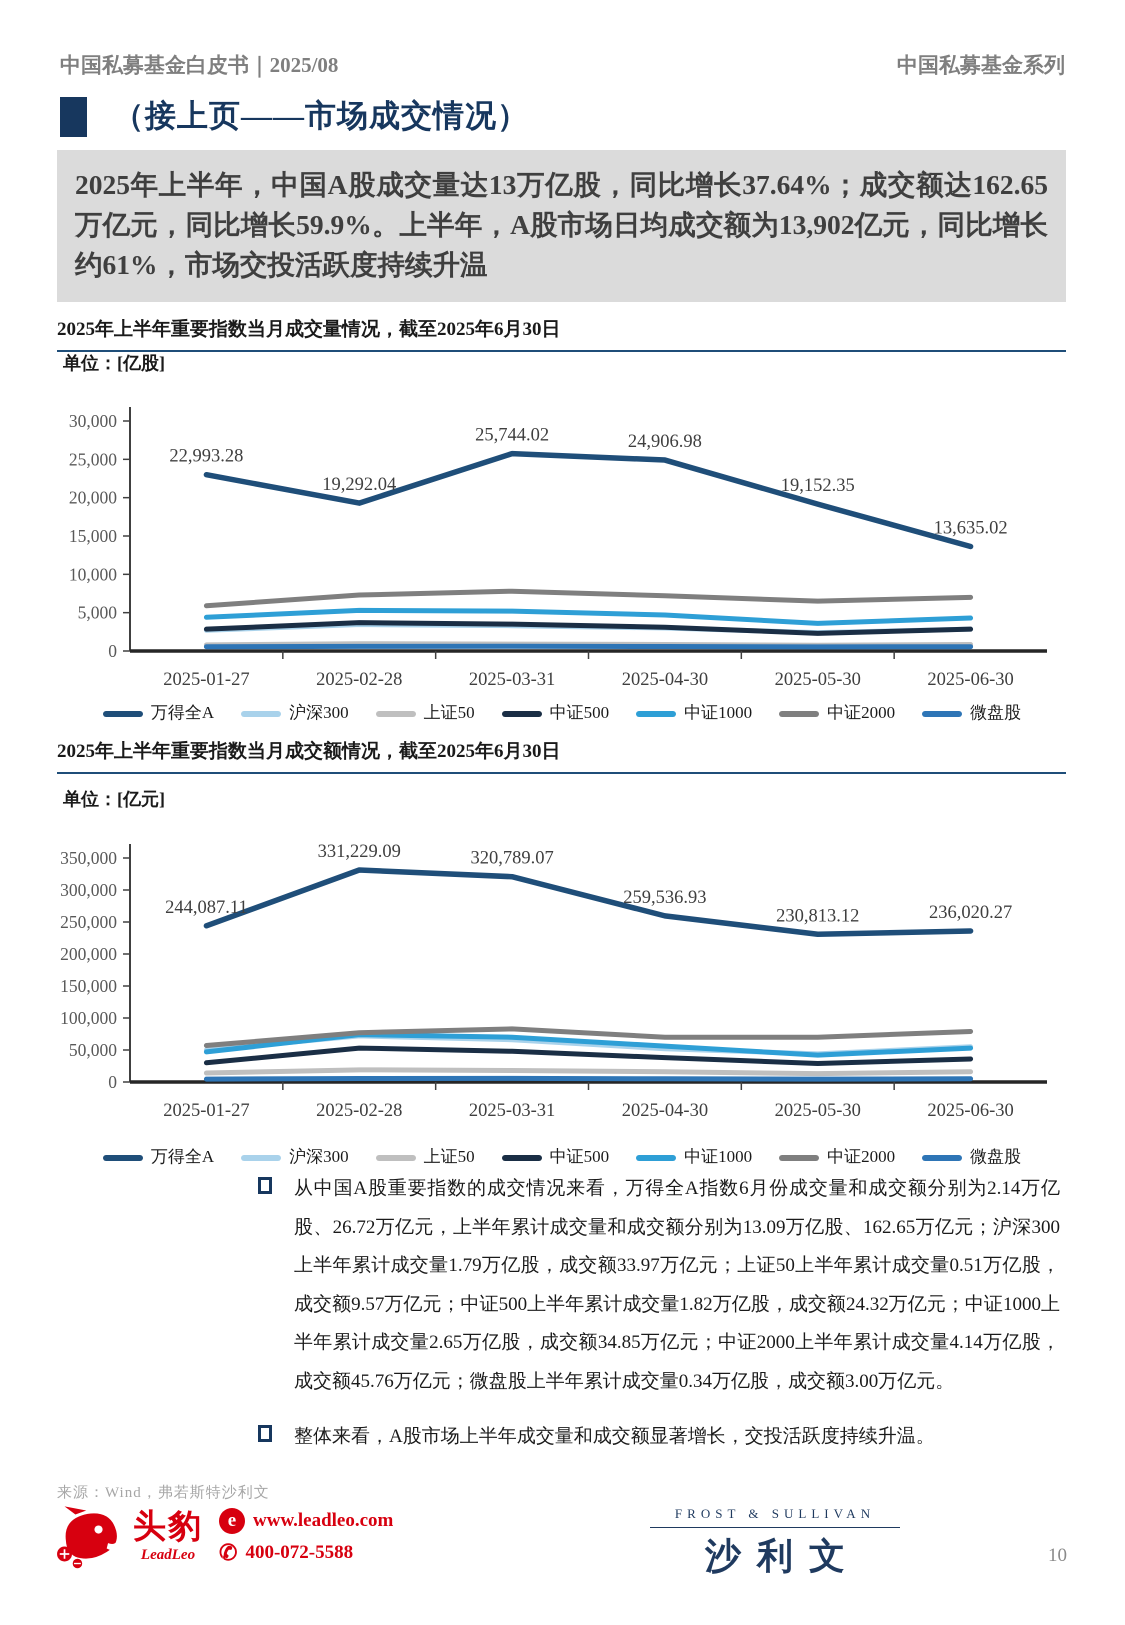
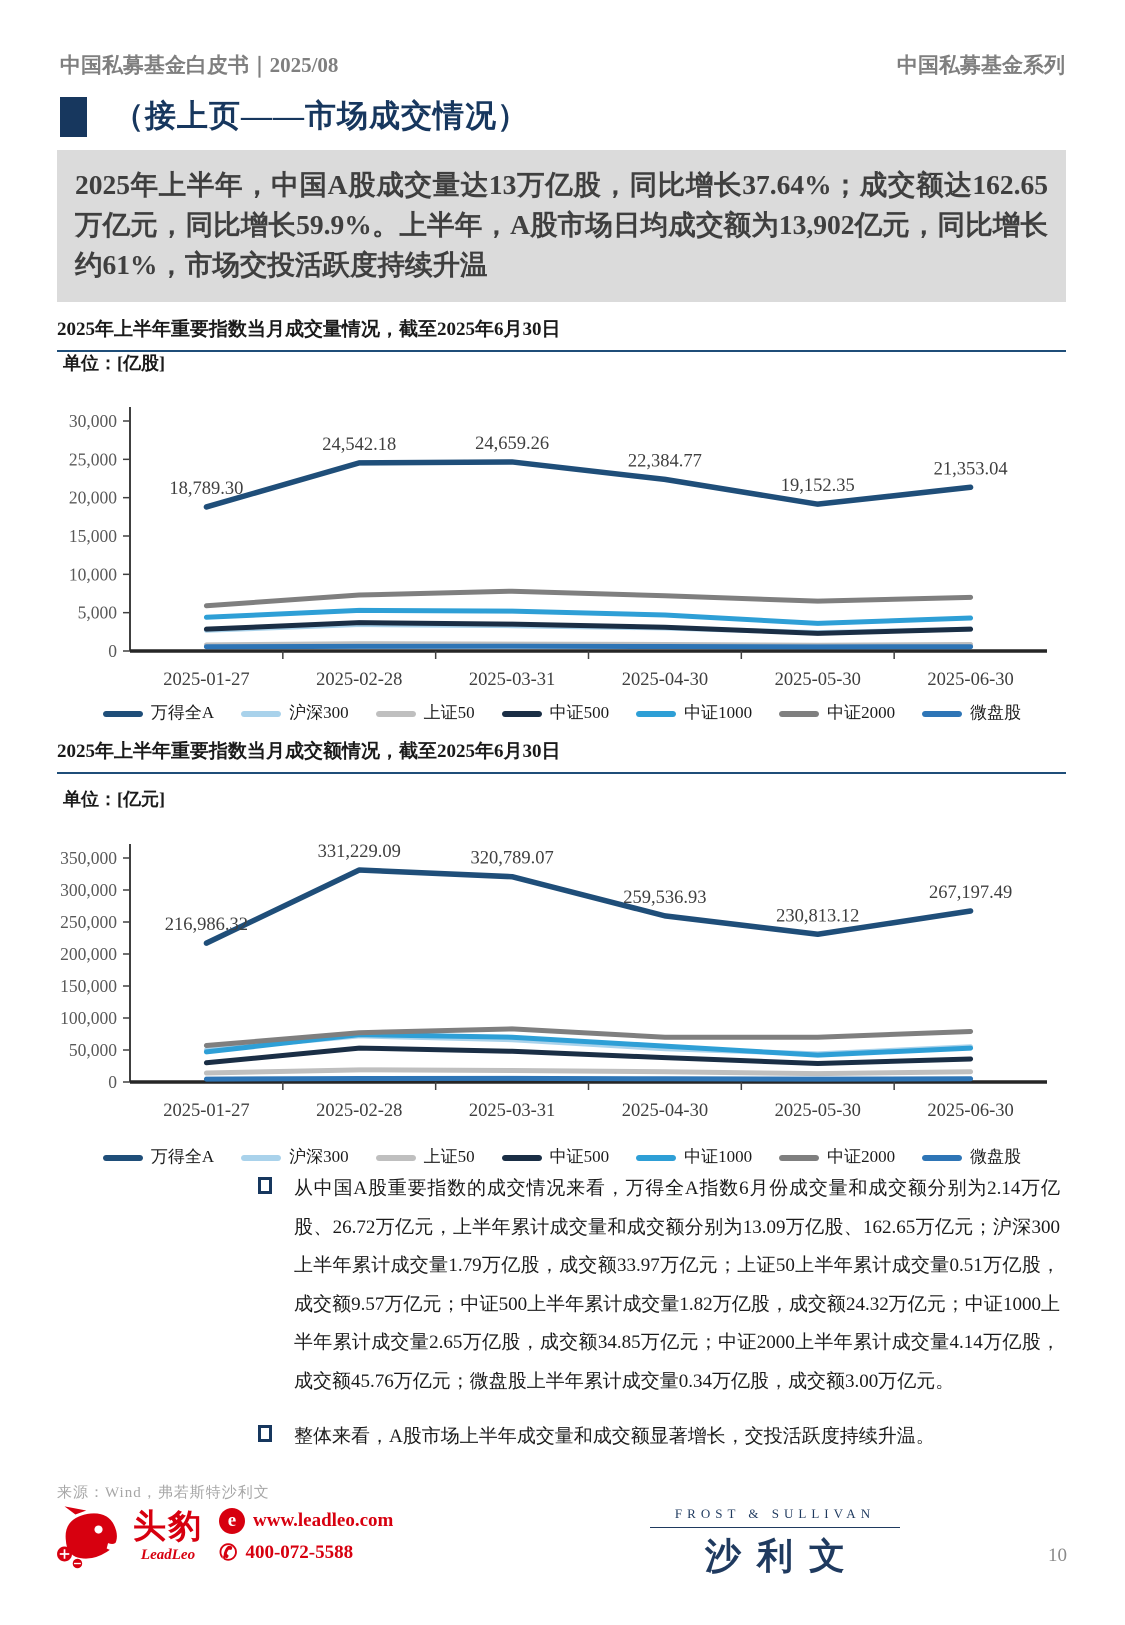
2025年上半年重要指数当月成交量情况，截至2025年6月30日/万得全A/2025-01-27: 22,993.28 -> 18,789.30
2025年上半年重要指数当月成交量情况，截至2025年6月30日/万得全A/2025-02-28: 19,292.04 -> 24,542.18
2025年上半年重要指数当月成交量情况，截至2025年6月30日/万得全A/2025-03-31: 25,744.02 -> 24,659.26
2025年上半年重要指数当月成交量情况，截至2025年6月30日/万得全A/2025-04-30: 24,906.98 -> 22,384.77
2025年上半年重要指数当月成交量情况，截至2025年6月30日/万得全A/2025-06-30: 13,635.02 -> 21,353.04
2025年上半年重要指数当月成交额情况，截至2025年6月30日/万得全A/2025-01-27: 244,087.11 -> 216,986.32
2025年上半年重要指数当月成交额情况，截至2025年6月30日/万得全A/2025-06-30: 236,020.27 -> 267,197.49
